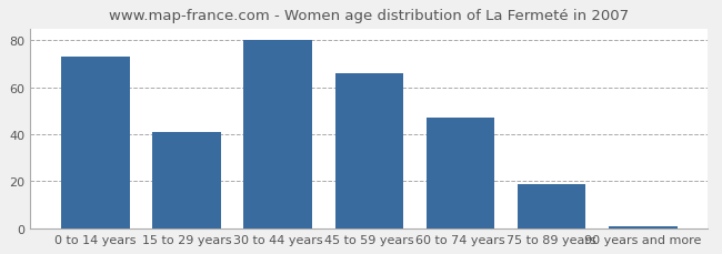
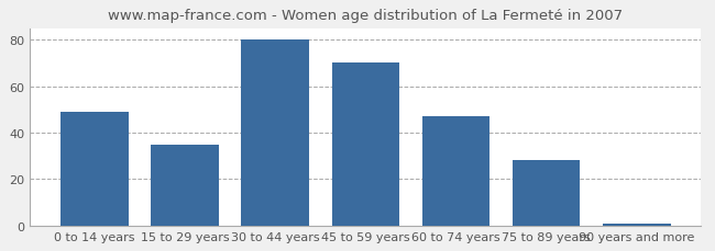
0 to 14 years: 73 -> 49
15 to 29 years: 41 -> 35
45 to 59 years: 66 -> 70
75 to 89 years: 19 -> 28
